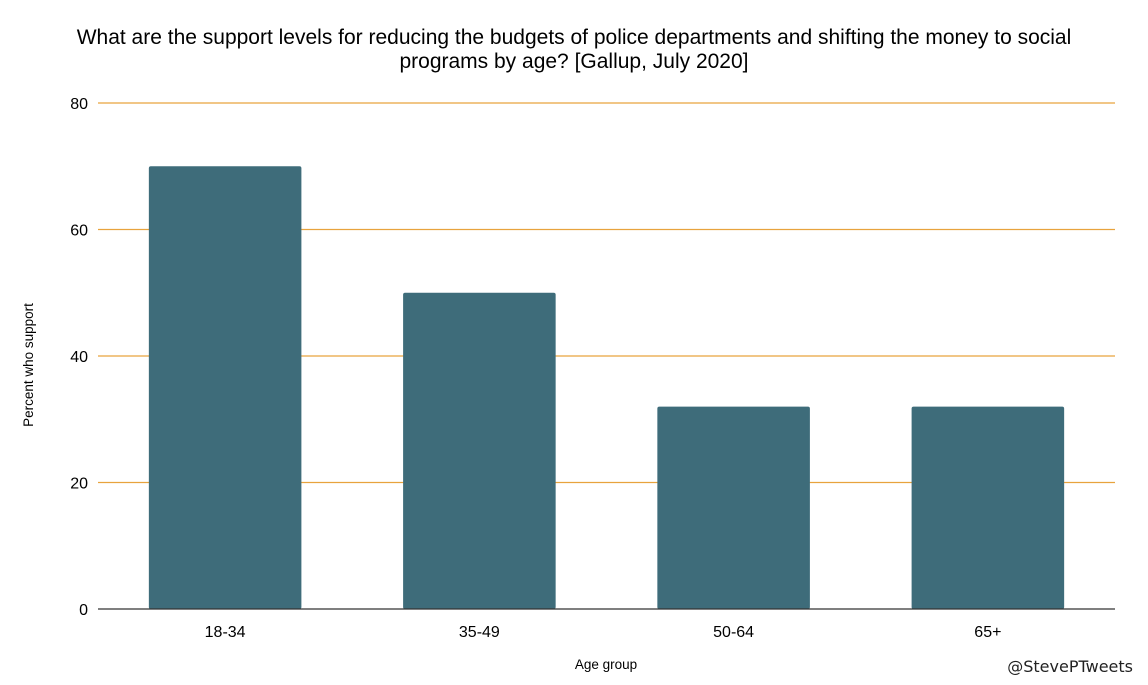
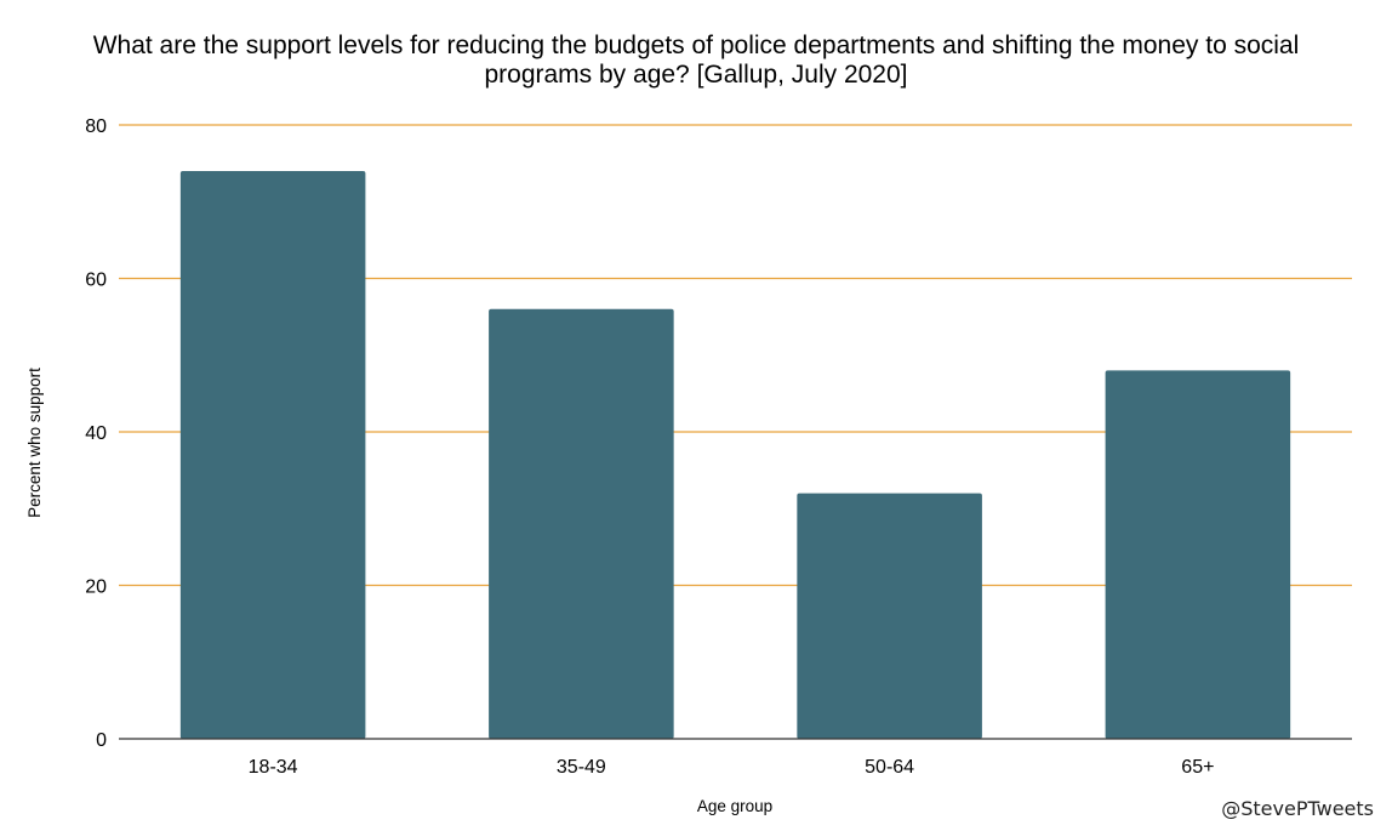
18-34: 70 -> 74
35-49: 50 -> 56
65+: 32 -> 48
